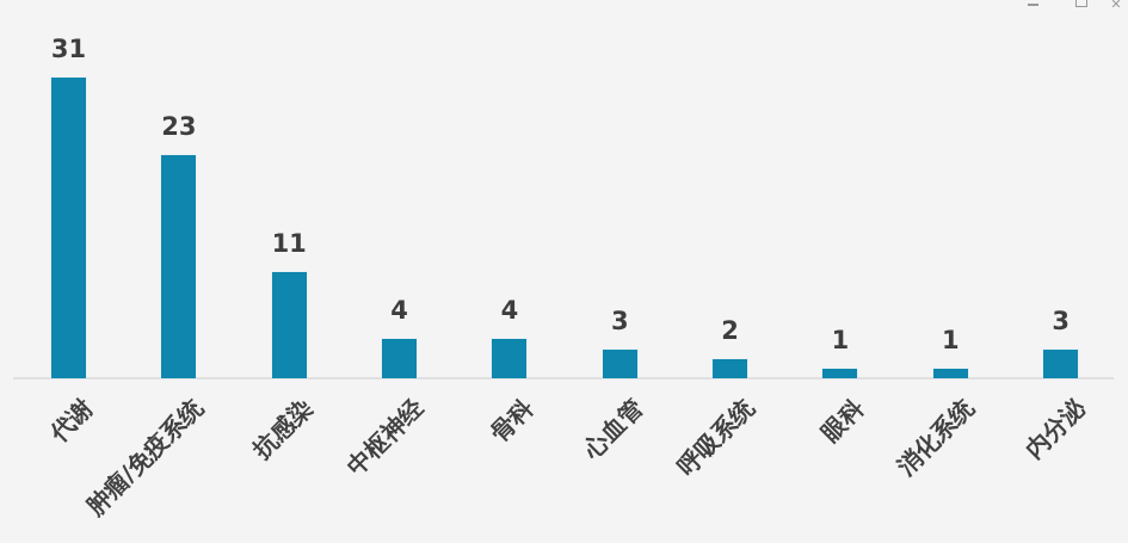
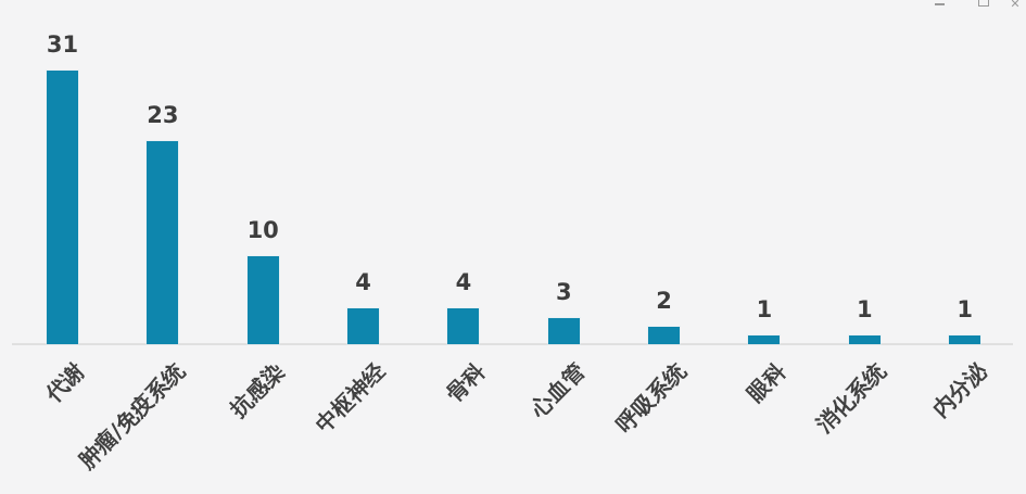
抗感染: 11 -> 10
内分泌: 3 -> 1
